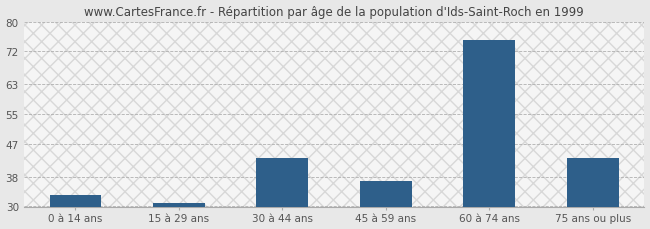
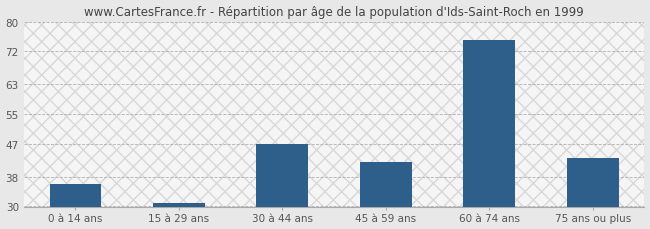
0 à 14 ans: 33 -> 36
30 à 44 ans: 43 -> 47
45 à 59 ans: 37 -> 42
